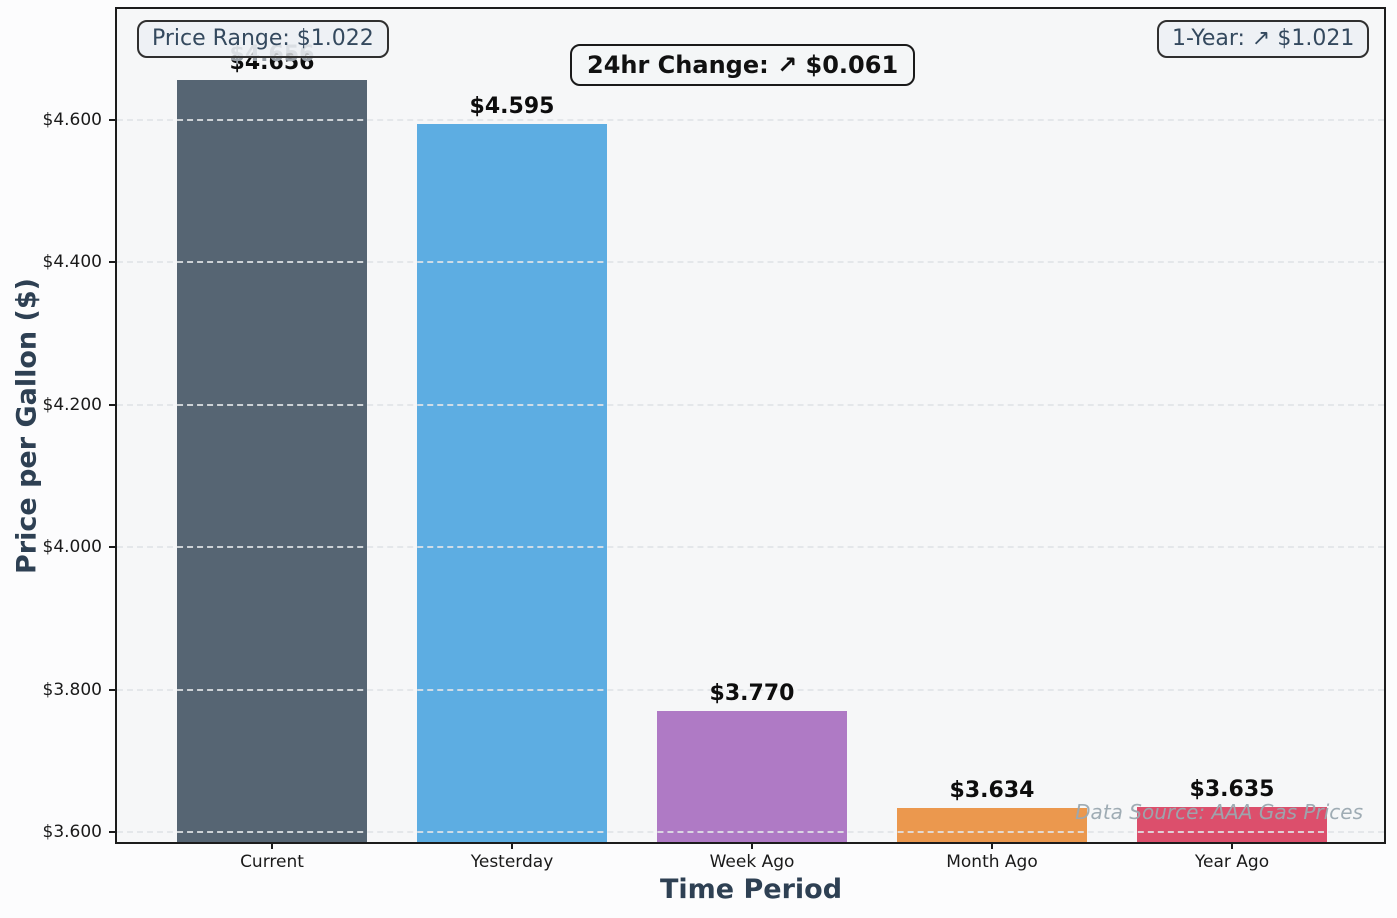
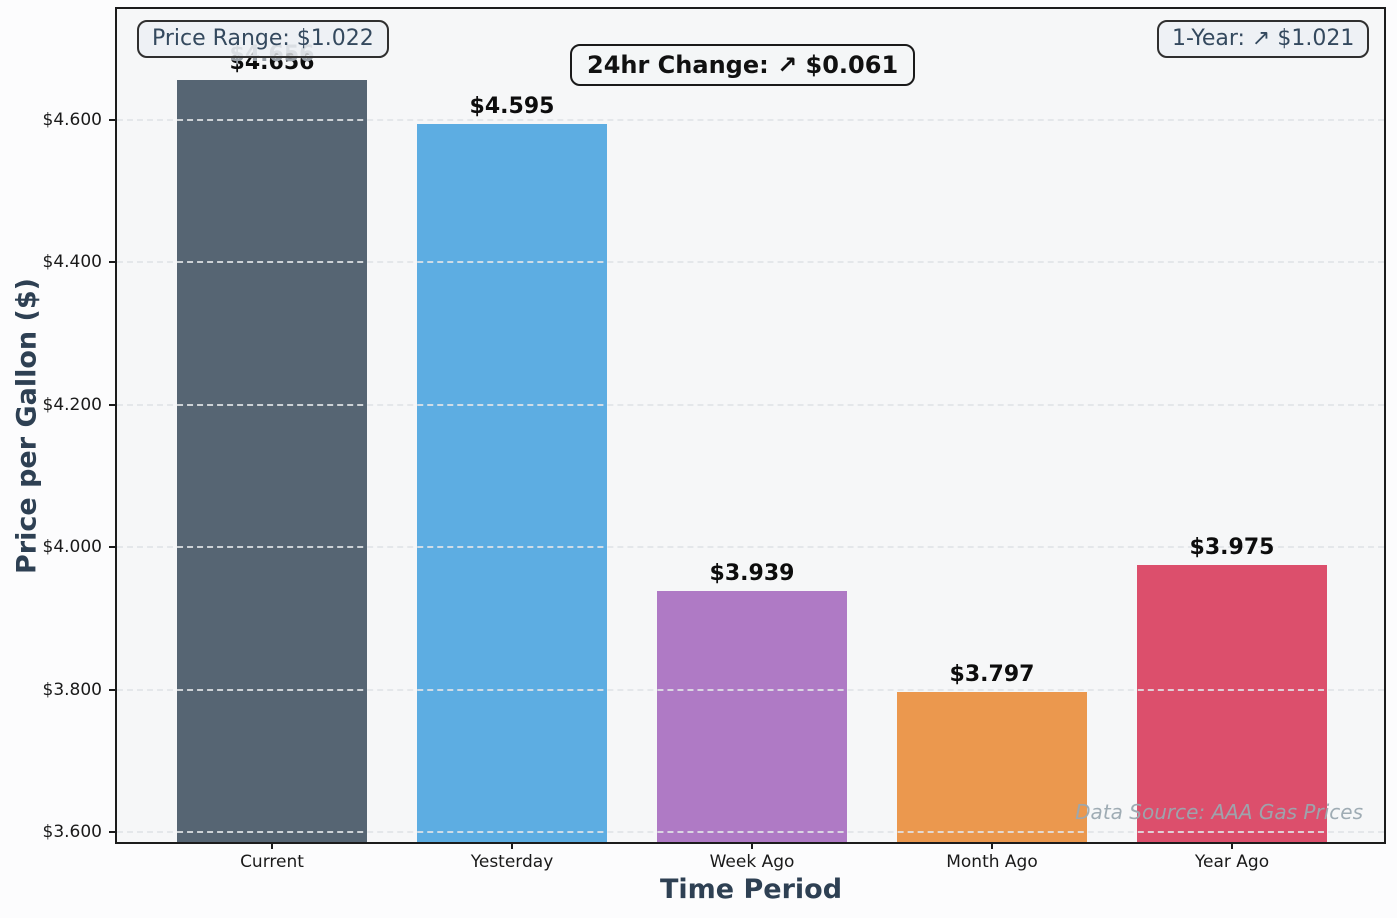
Week Ago: $3.770 -> $3.939
Month Ago: $3.634 -> $3.797
Year Ago: $3.635 -> $3.975
